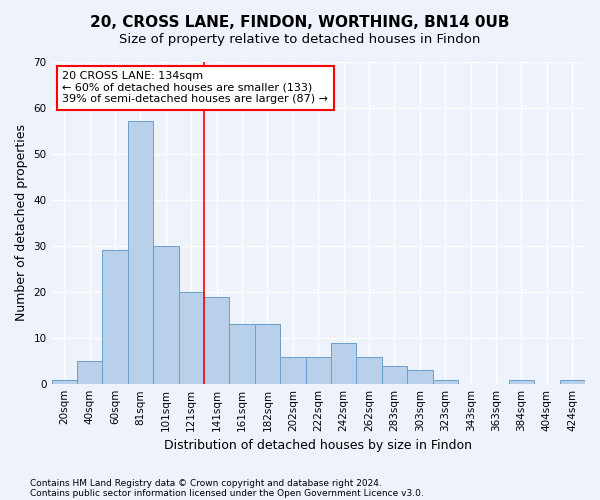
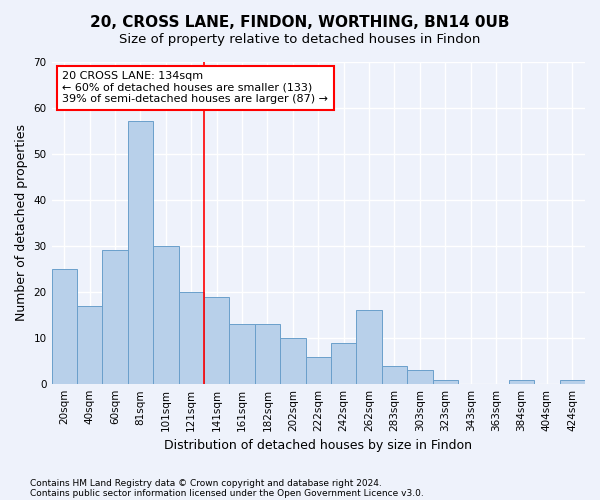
20sqm: 1 -> 25
40sqm: 5 -> 17
202sqm: 6 -> 10
262sqm: 6 -> 16
